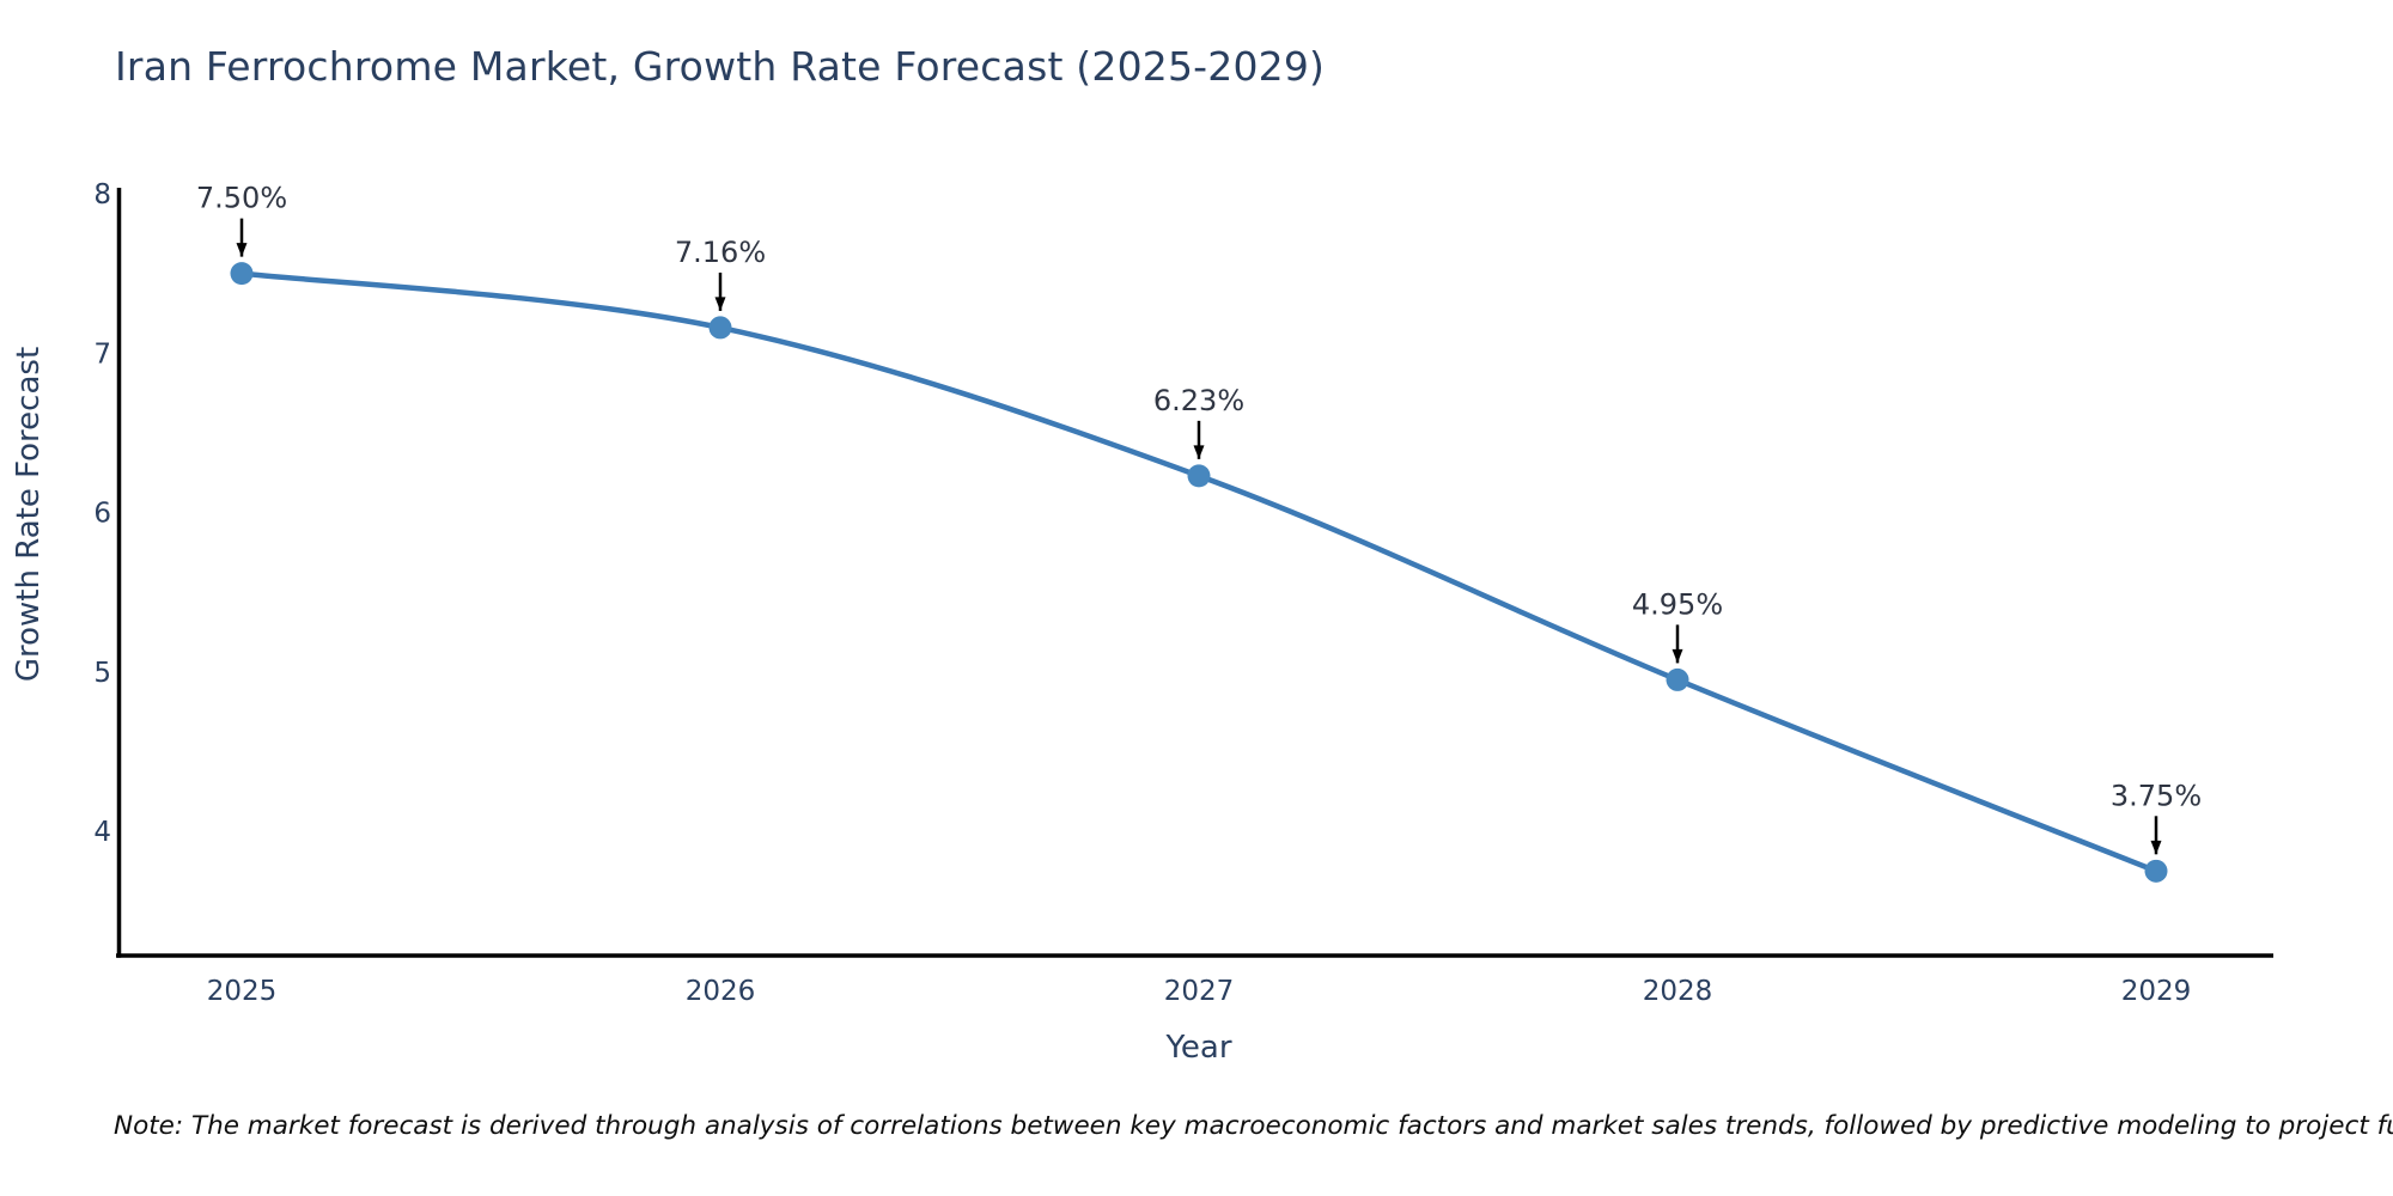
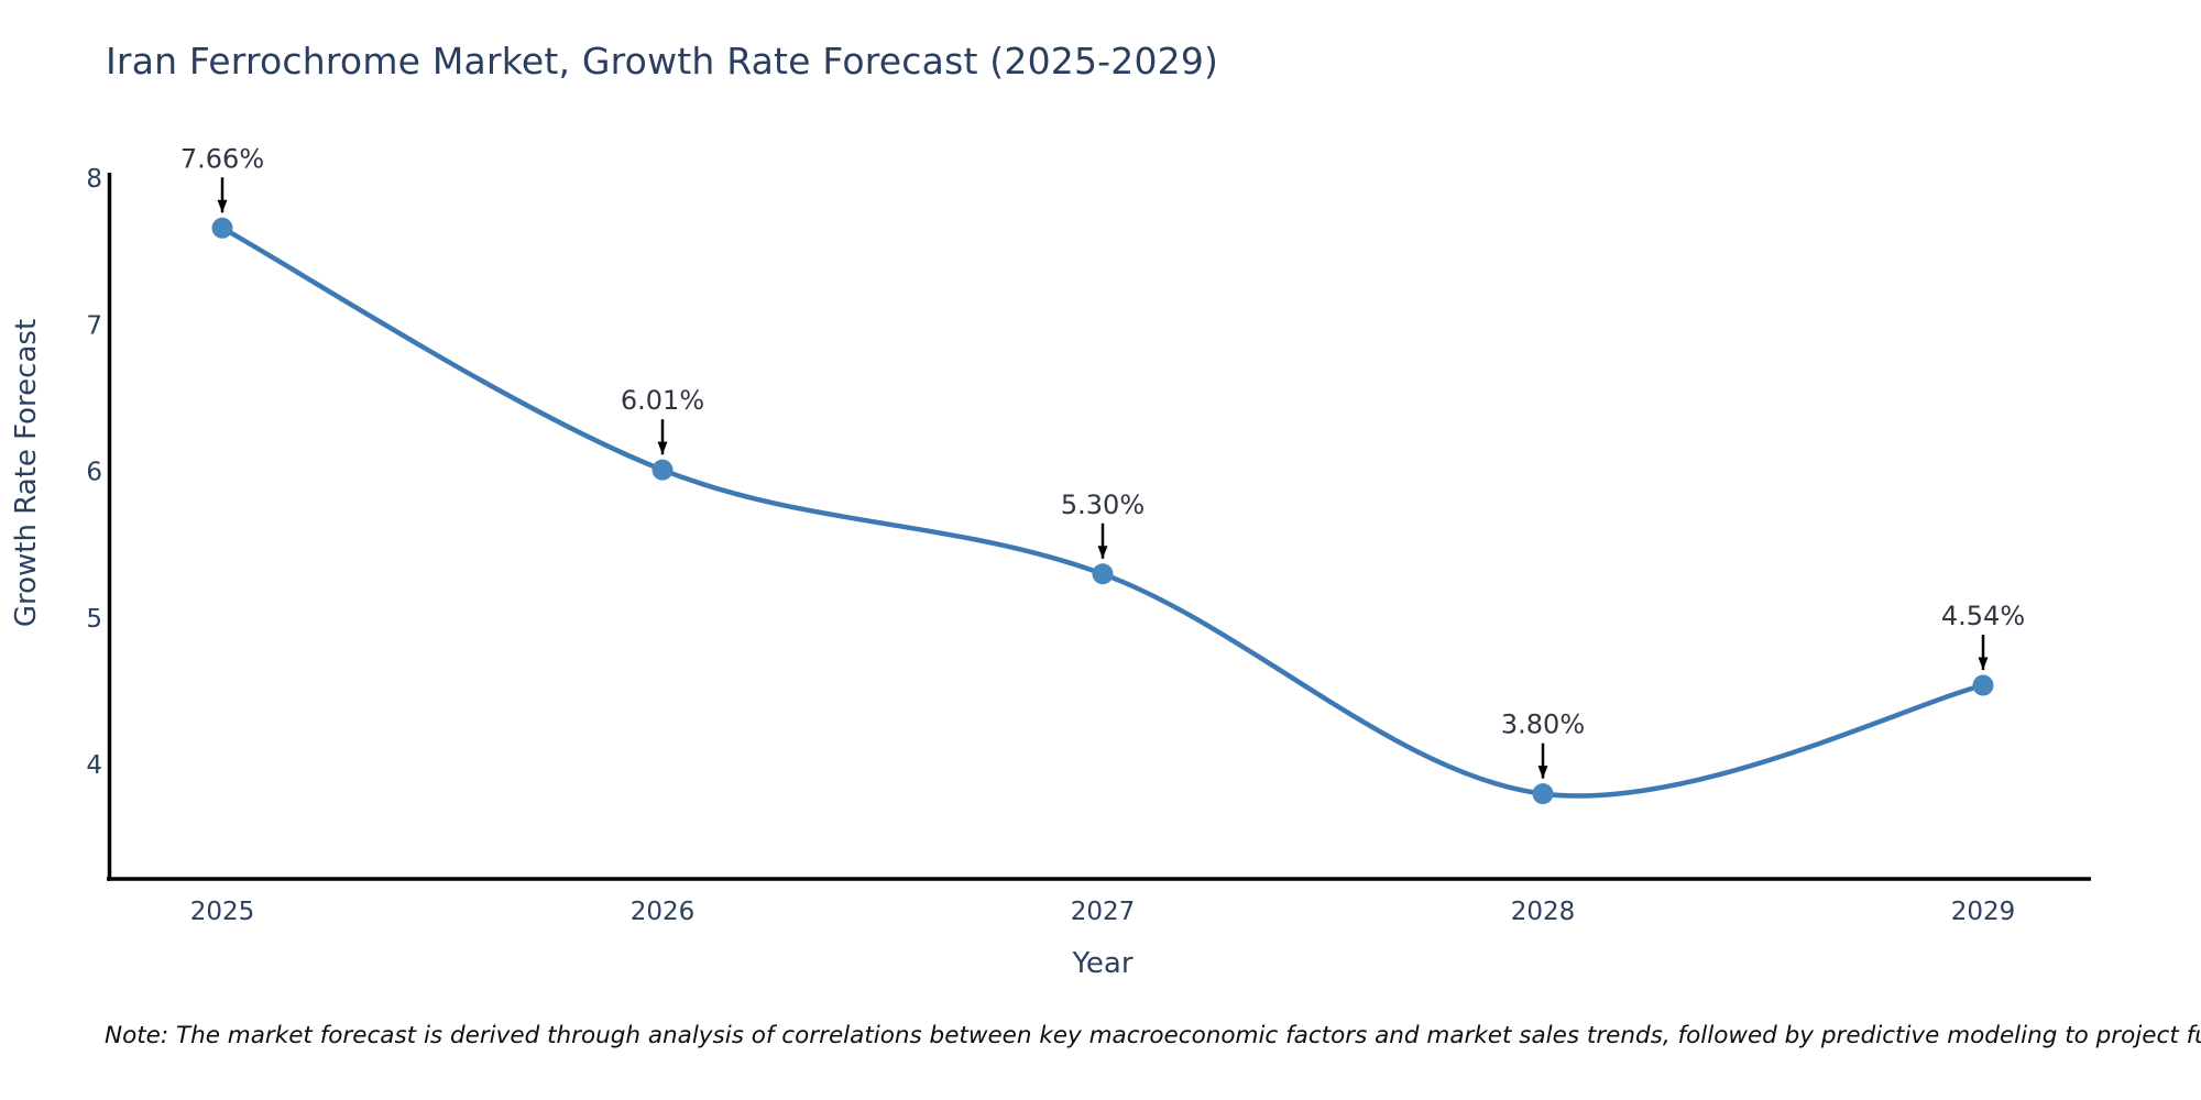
2025: 7.50% -> 7.66%
2026: 7.16% -> 6.01%
2027: 6.23% -> 5.30%
2028: 4.95% -> 3.80%
2029: 3.75% -> 4.54%
